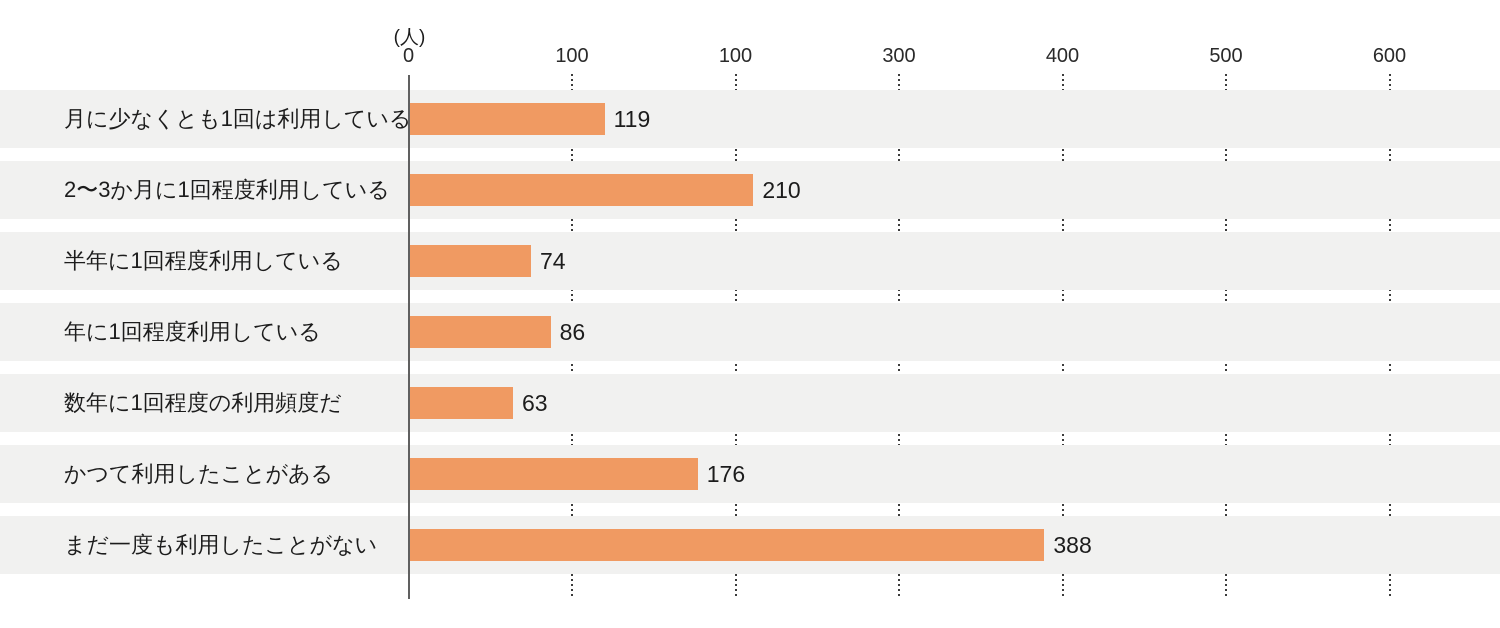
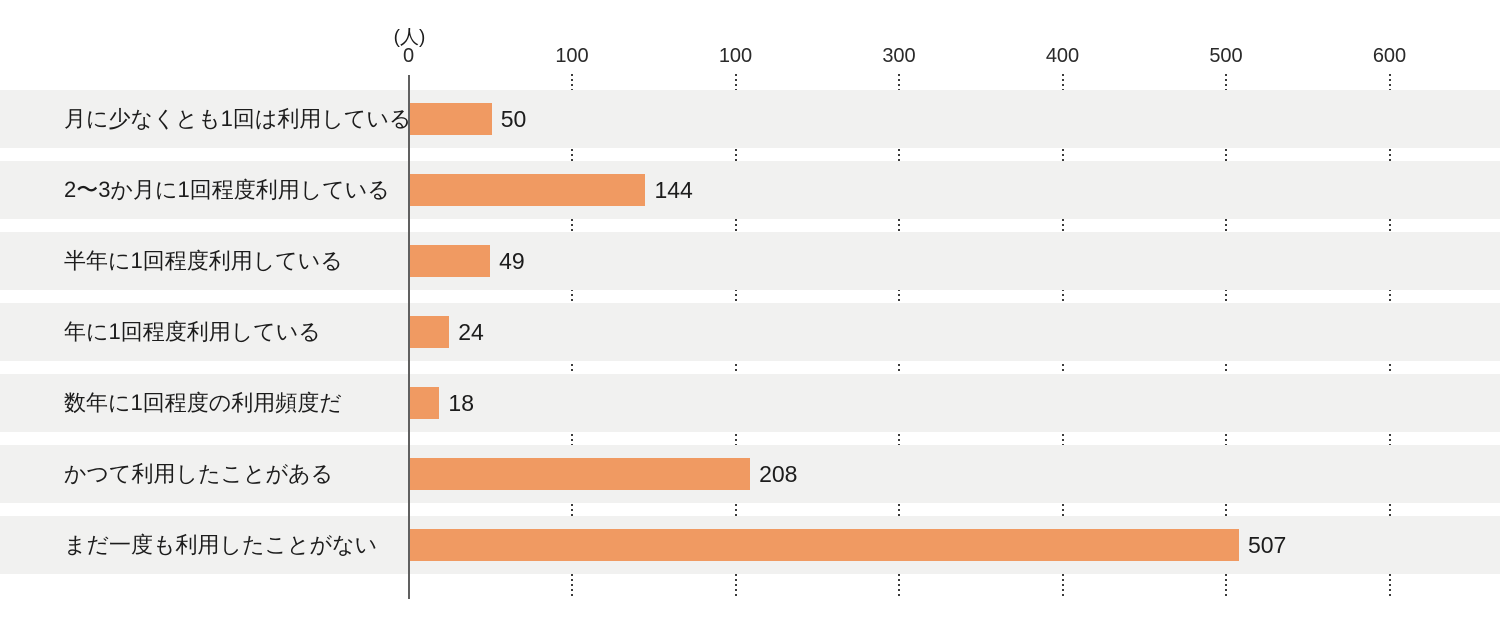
月に少なくとも1回は利用している: 119 -> 50
2〜3か月に1回程度利用している: 210 -> 144
半年に1回程度利用している: 74 -> 49
年に1回程度利用している: 86 -> 24
数年に1回程度の利用頻度だ: 63 -> 18
かつて利用したことがある: 176 -> 208
まだ一度も利用したことがない: 388 -> 507
